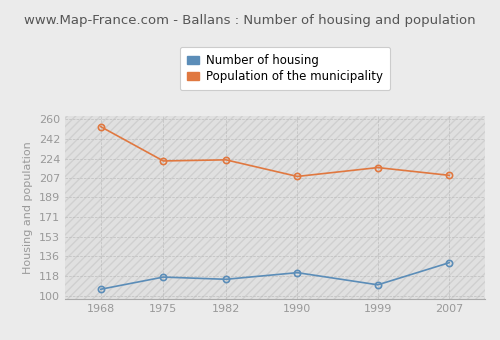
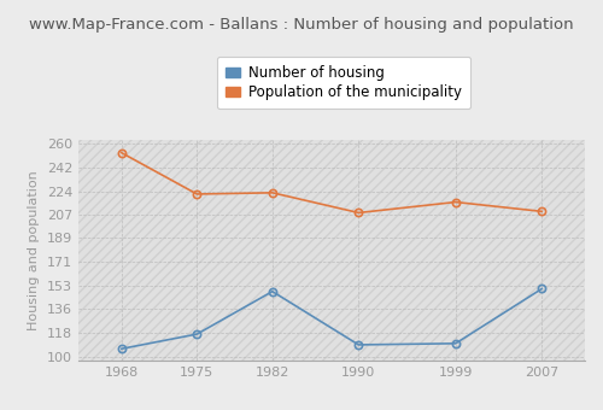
Number of housing/1982: 115 -> 149
Number of housing/1990: 121 -> 109
Number of housing/2007: 130 -> 151
